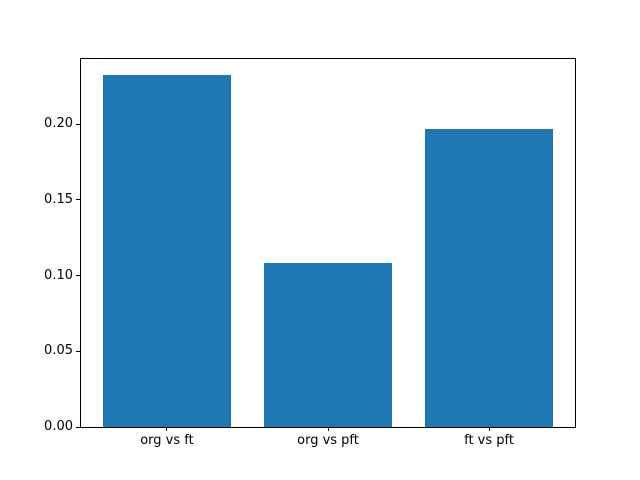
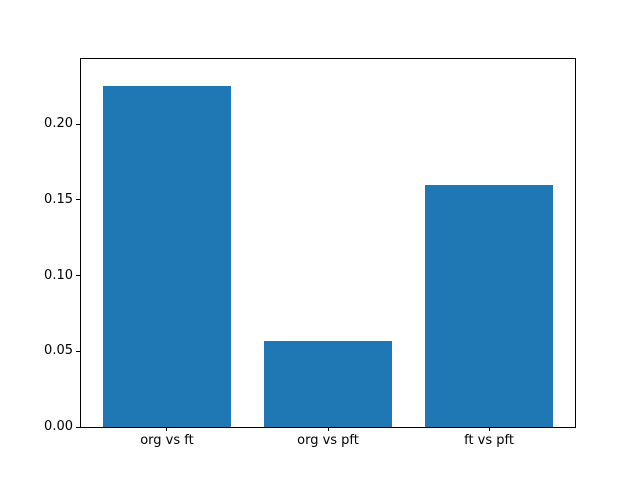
org vs ft: 0.233 -> 0.225
org vs pft: 0.108 -> 0.057
ft vs pft: 0.197 -> 0.160
